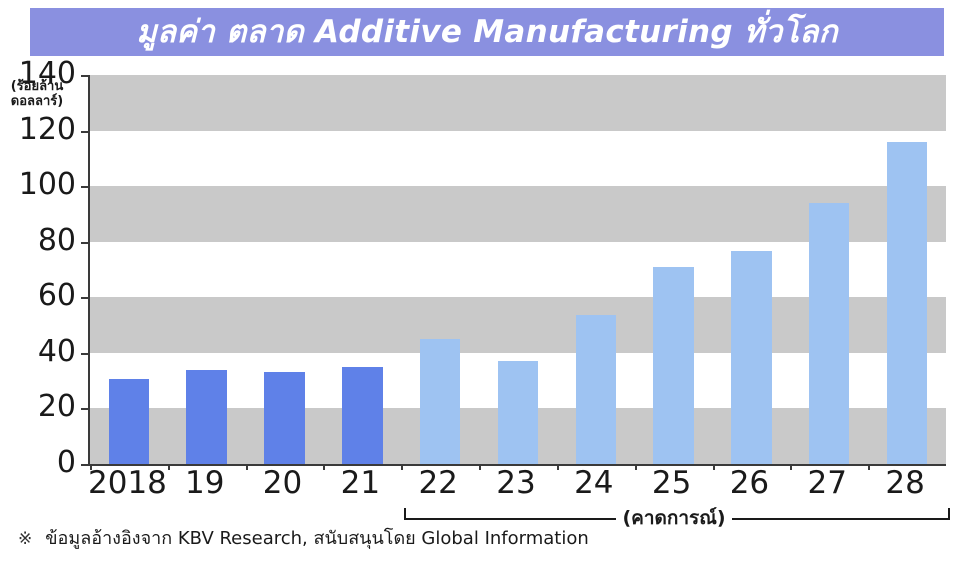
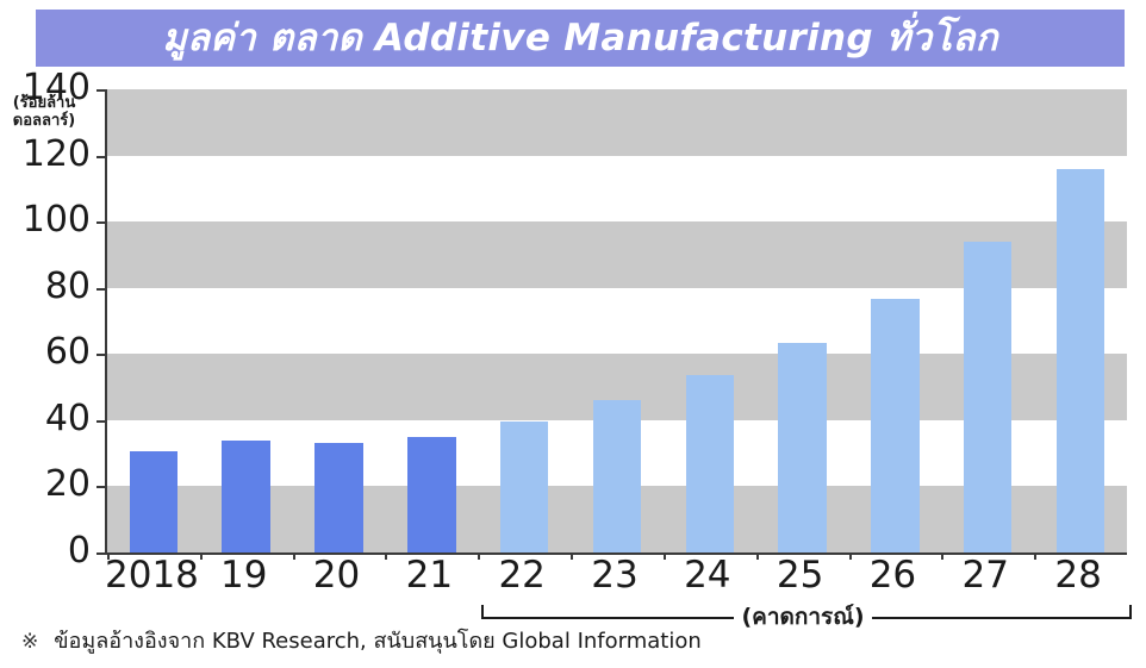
22: 45 -> 40
23: 37 -> 46
25: 71 -> 64
